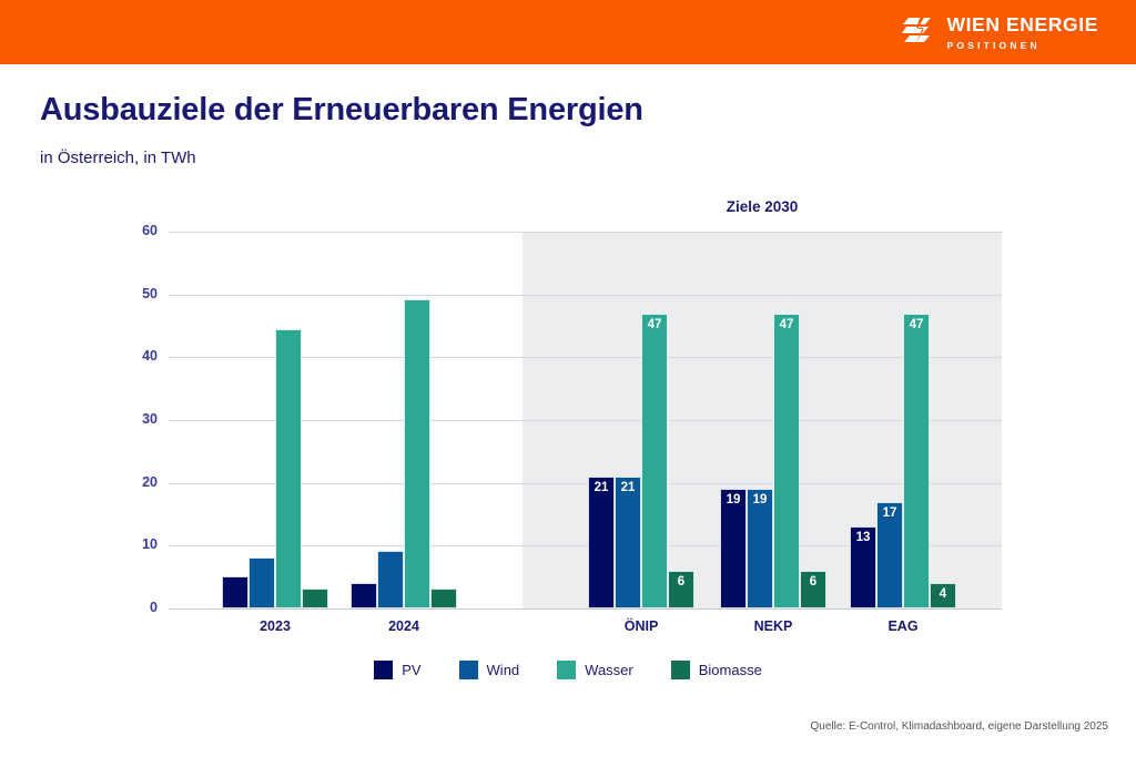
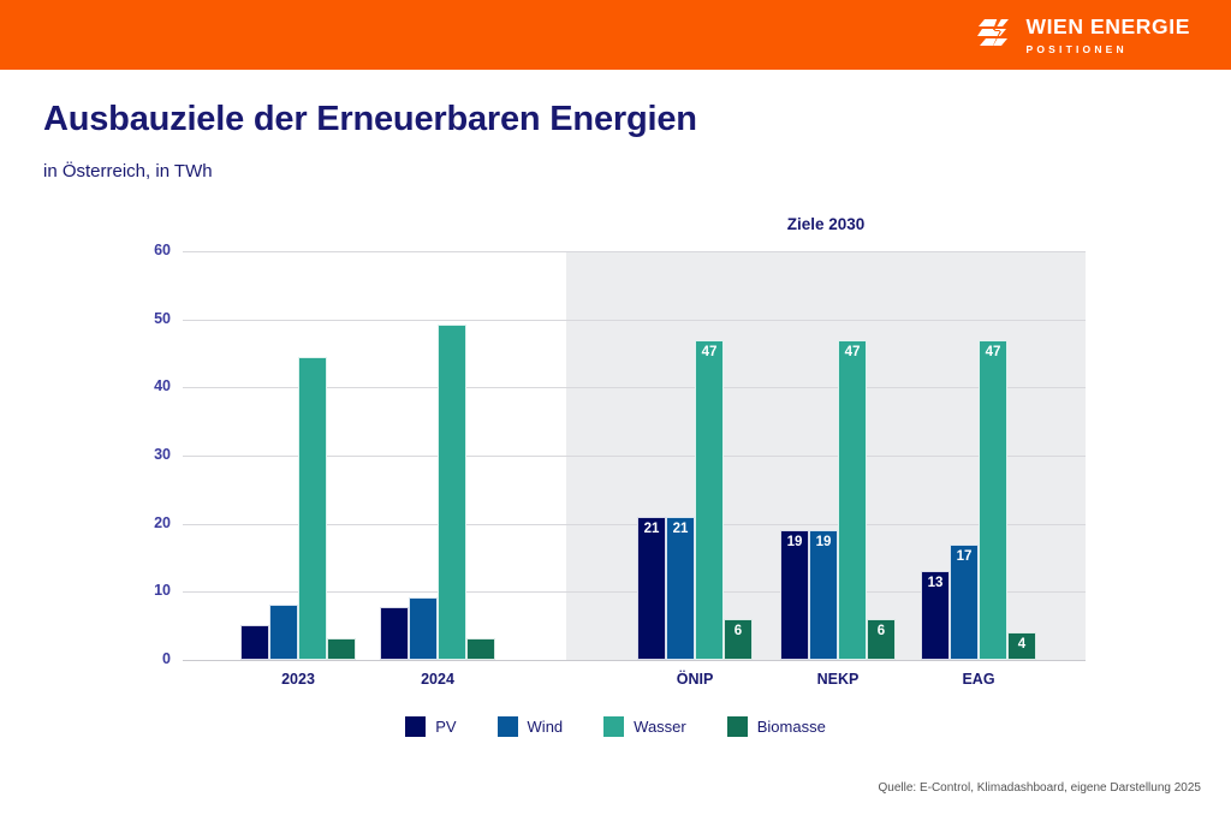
PV/2024: 4 -> 8
